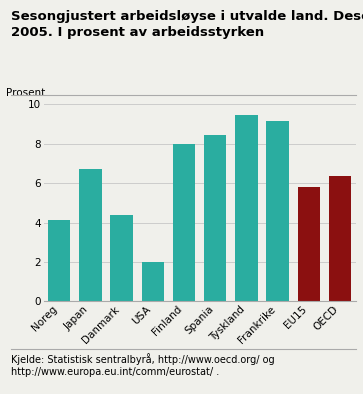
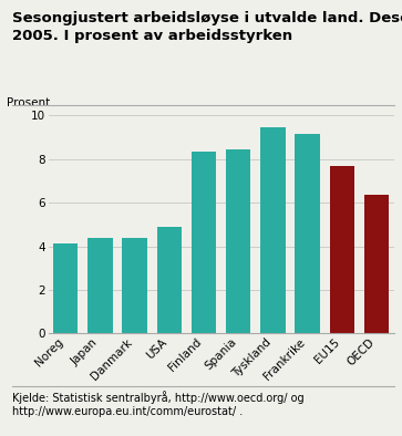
Japan: 6.7 -> 4.4
USA: 2.0 -> 4.9
Finland: 8.0 -> 8.3
EU15: 5.8 -> 7.7
